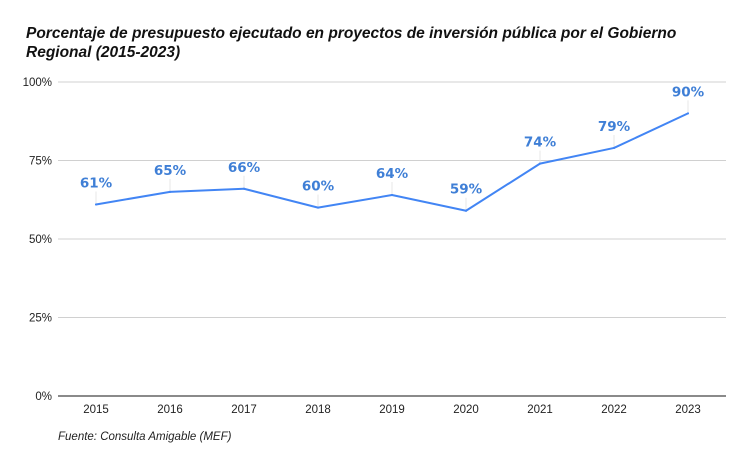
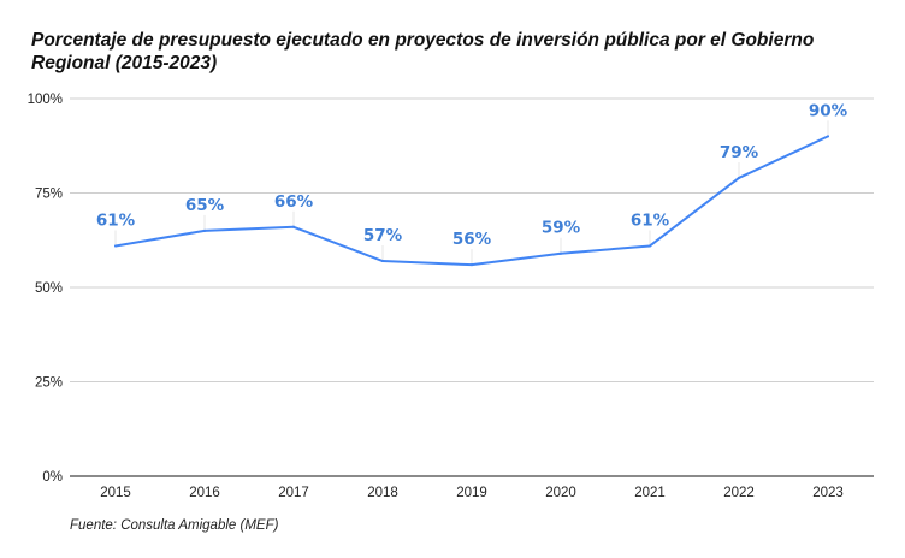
2018: 60% -> 57%
2019: 64% -> 56%
2021: 74% -> 61%
